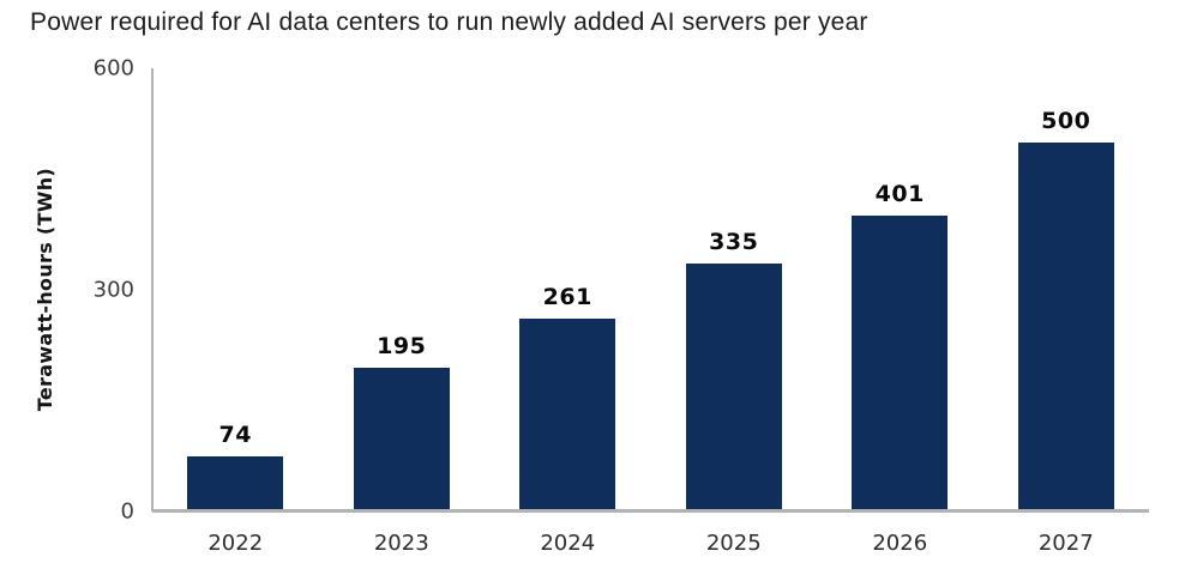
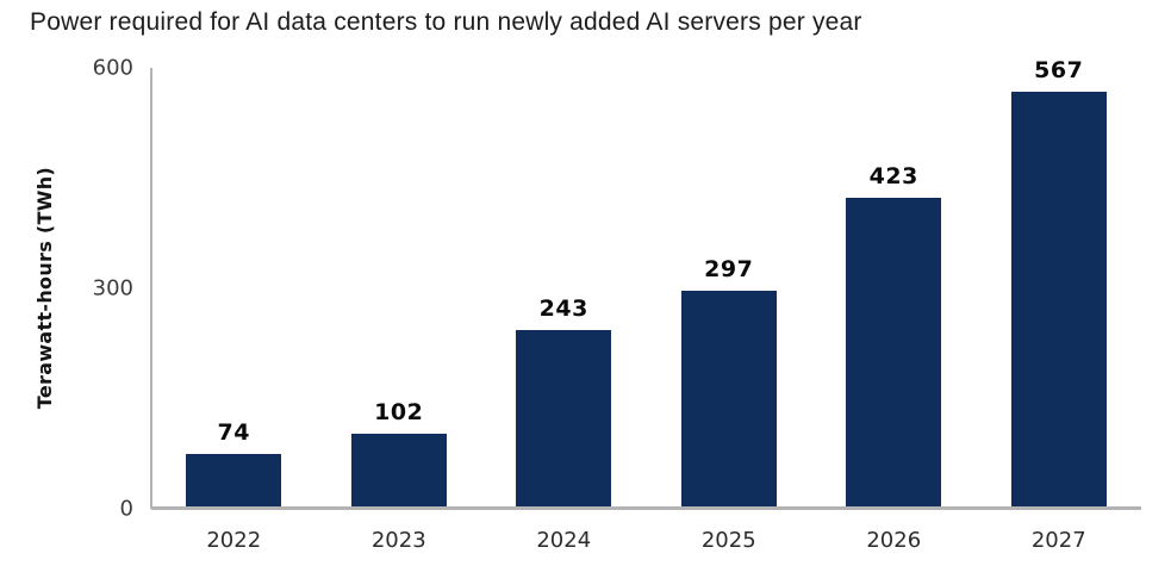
2023: 195 -> 102
2024: 261 -> 243
2025: 335 -> 297
2026: 401 -> 423
2027: 500 -> 567
